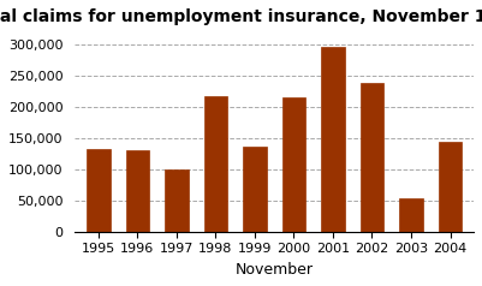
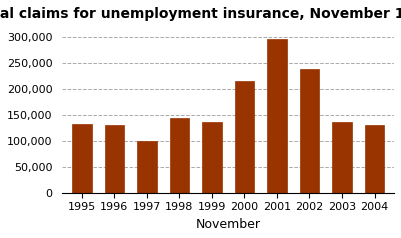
1998: 216,000 -> 143,000
2003: 54,000 -> 136,000
2004: 144,000 -> 130,000
